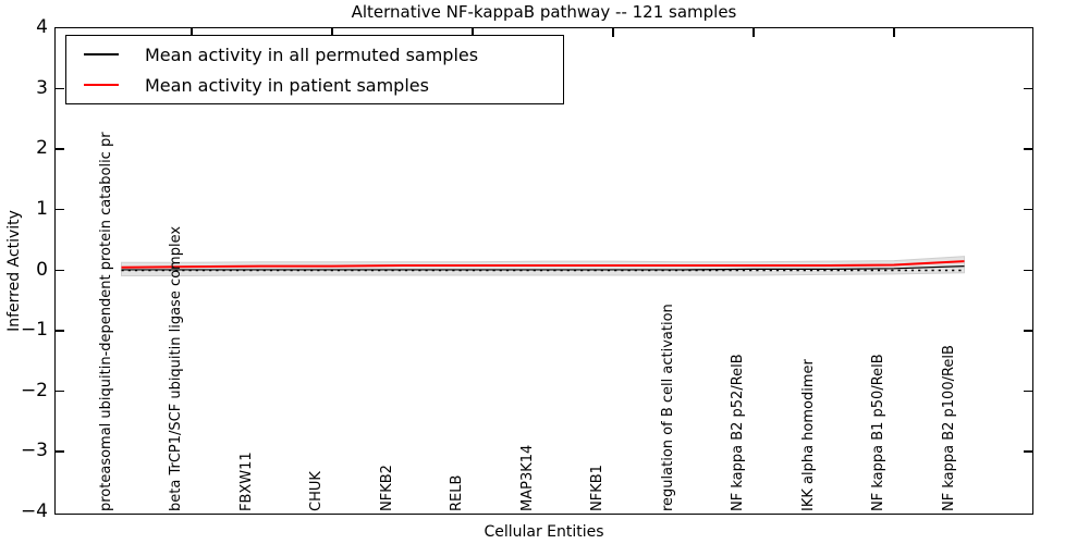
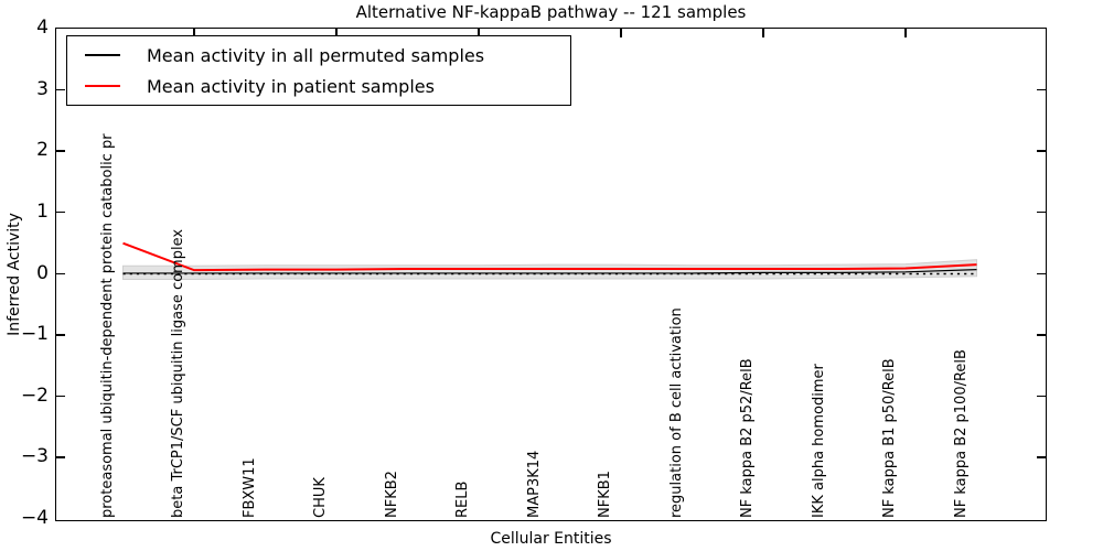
Mean activity in patient samples/proteasomal ubiquitin-dependent protein catabolic pr: 0.1 -> 0.5
